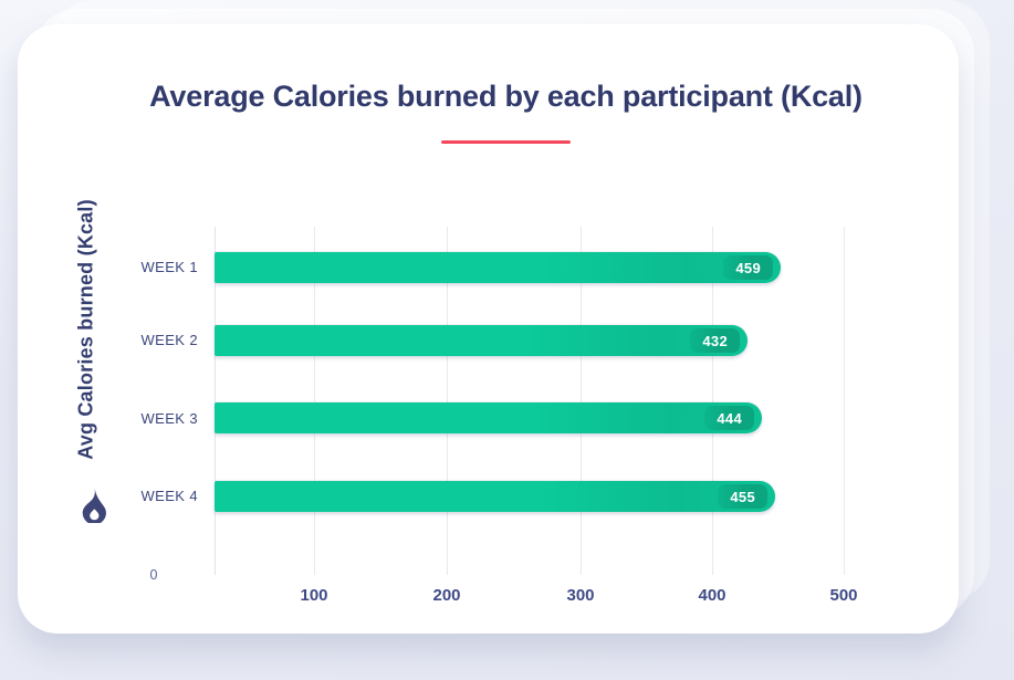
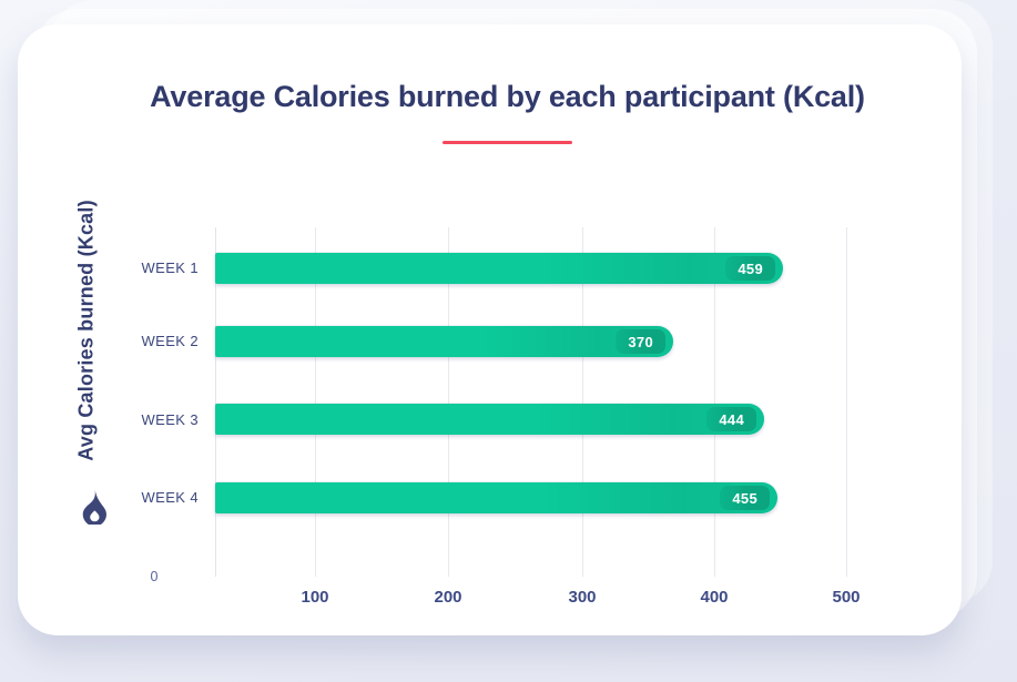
WEEK 2: 432 -> 370
